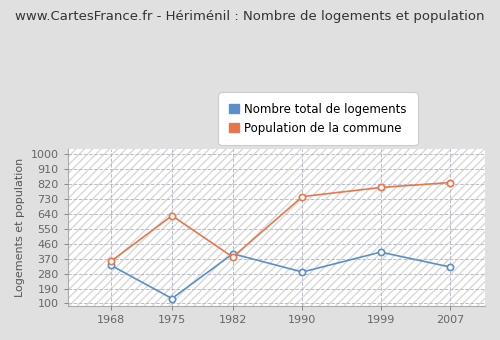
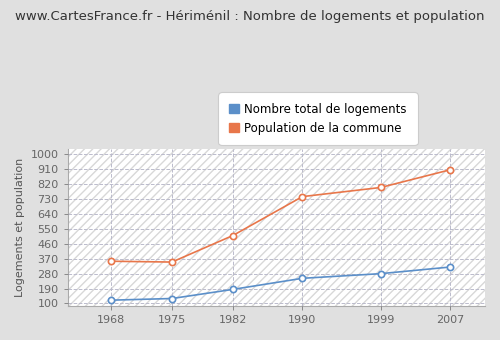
Nombre total de logements/1968: 330 -> 120
Population de la commune/1975: 630 -> 350
Nombre total de logements/1982: 400 -> 180
Population de la commune/1982: 380 -> 510
Nombre total de logements/1990: 290 -> 250
Nombre total de logements/1999: 410 -> 280
Population de la commune/2007: 830 -> 910
